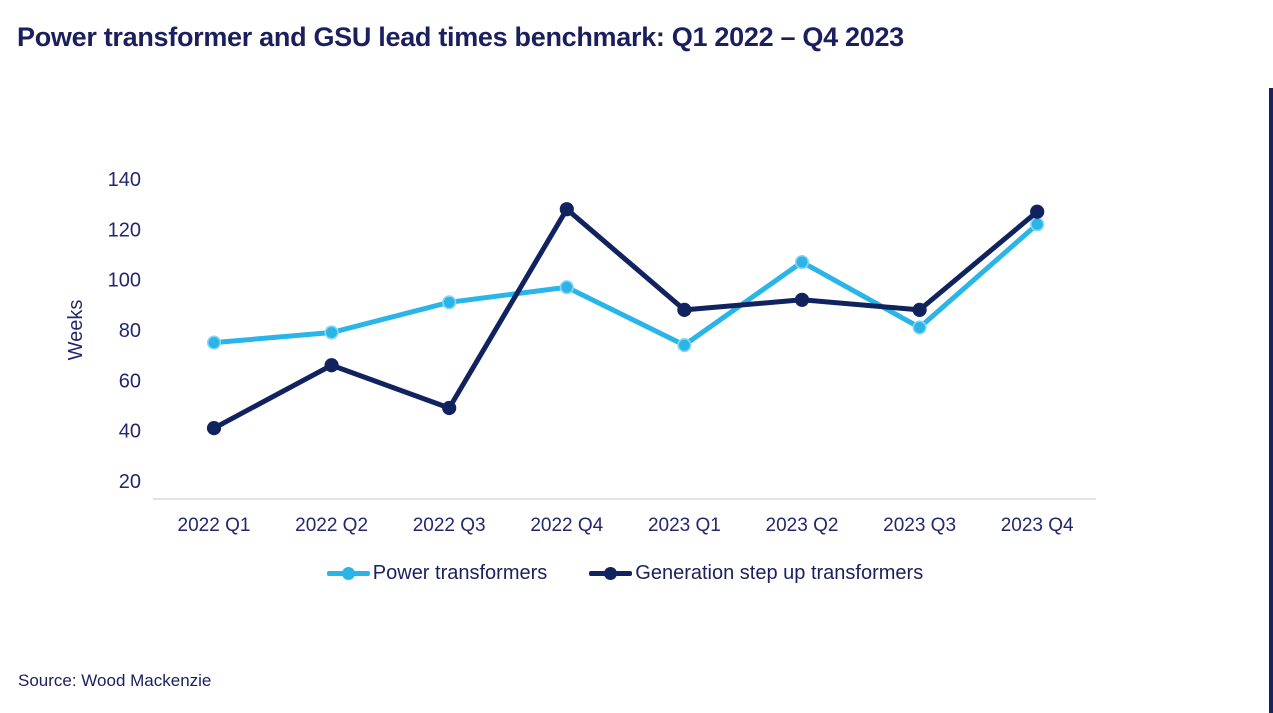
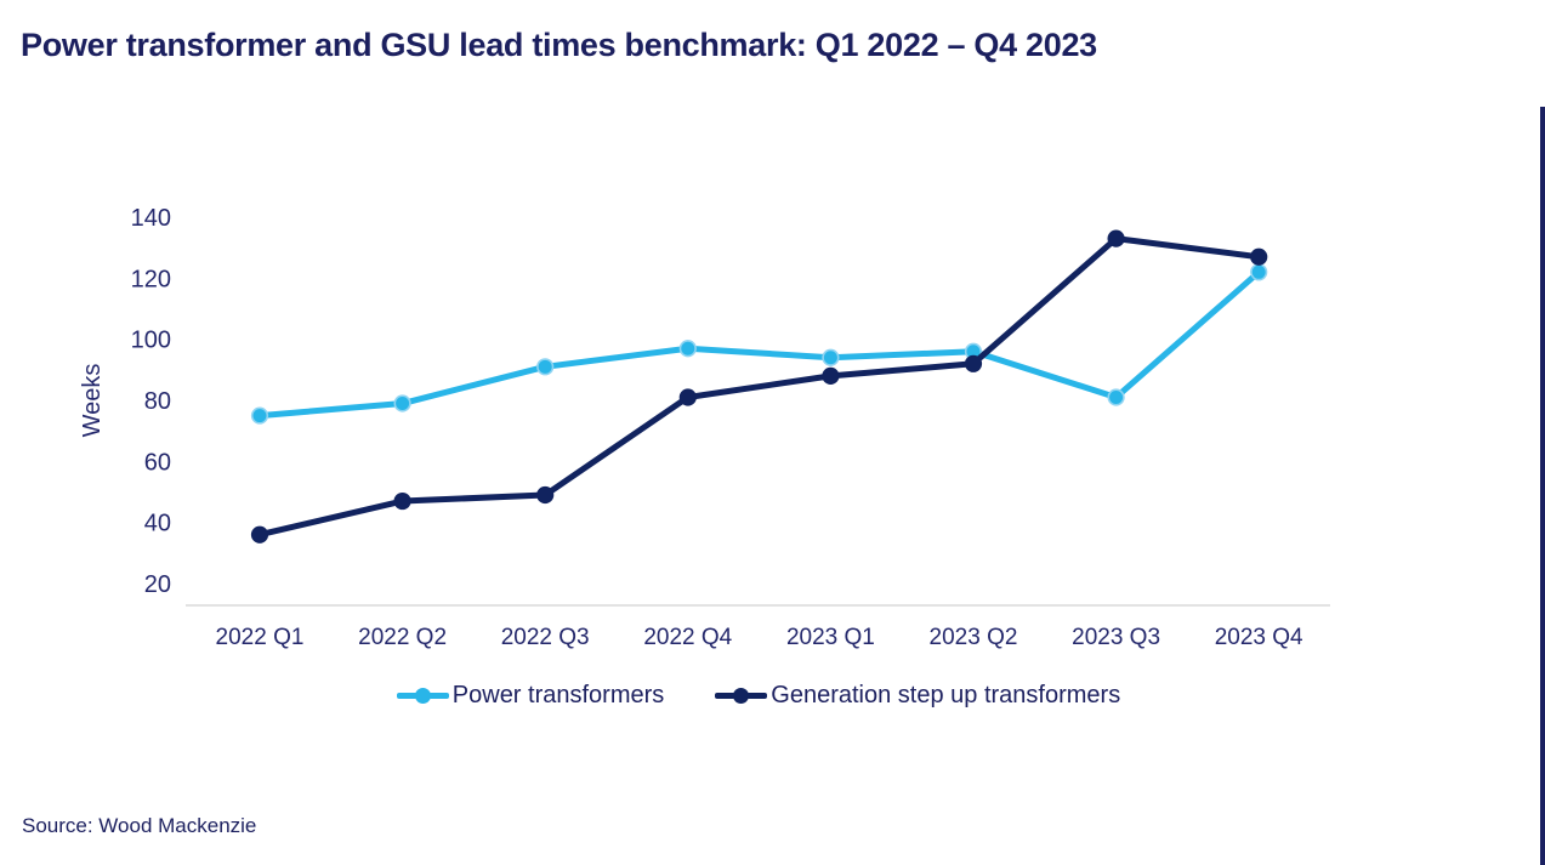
Generation step up transformers/2022 Q1: 41 -> 36
Generation step up transformers/2022 Q2: 66 -> 47
Generation step up transformers/2022 Q4: 128 -> 81
Power transformers/2023 Q1: 74 -> 94
Power transformers/2023 Q2: 107 -> 96
Generation step up transformers/2023 Q3: 88 -> 133
